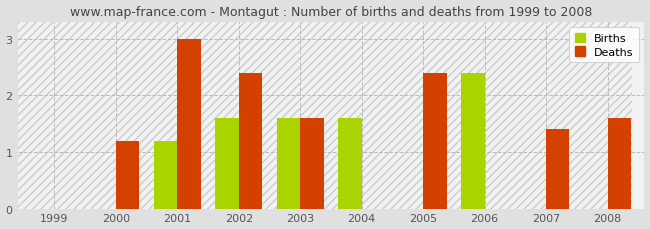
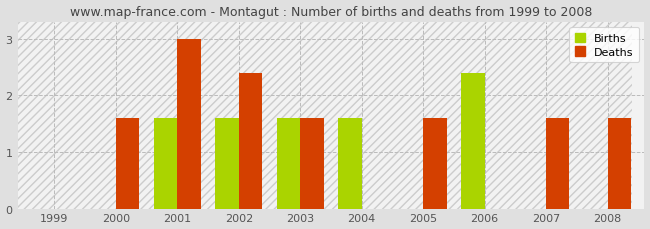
Deaths/2000: 1.2 -> 1.6
Births/2001: 1.2 -> 1.6
Deaths/2005: 2.4 -> 1.6
Deaths/2007: 1.4 -> 1.6
